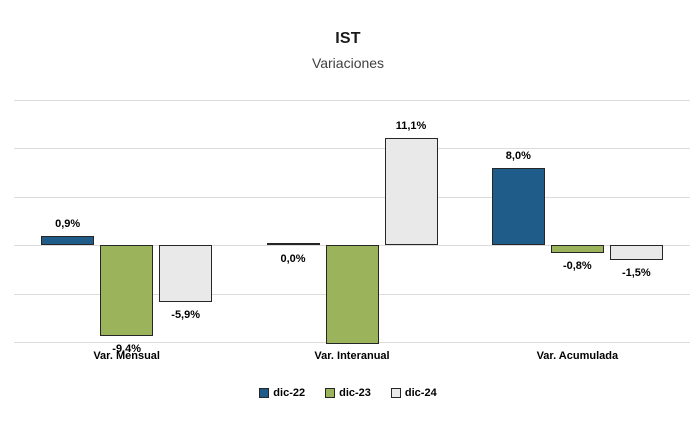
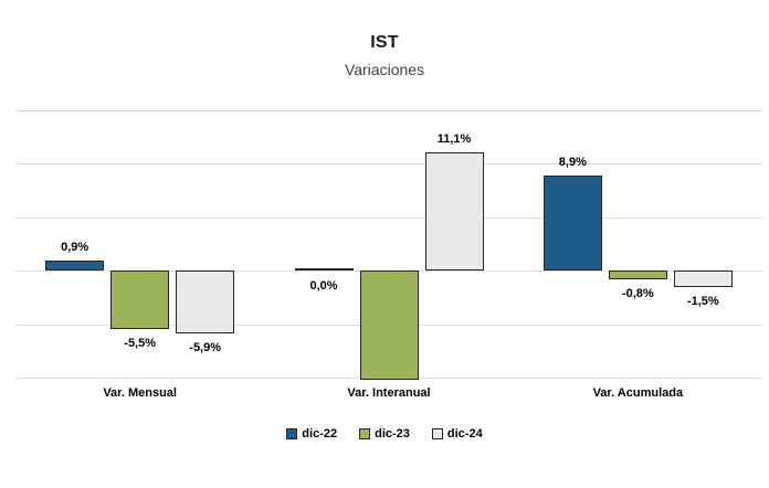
dic-23/Var. Mensual: -9,4% -> -5,5%
dic-22/Var. Acumulada: 8,0% -> 8,9%
